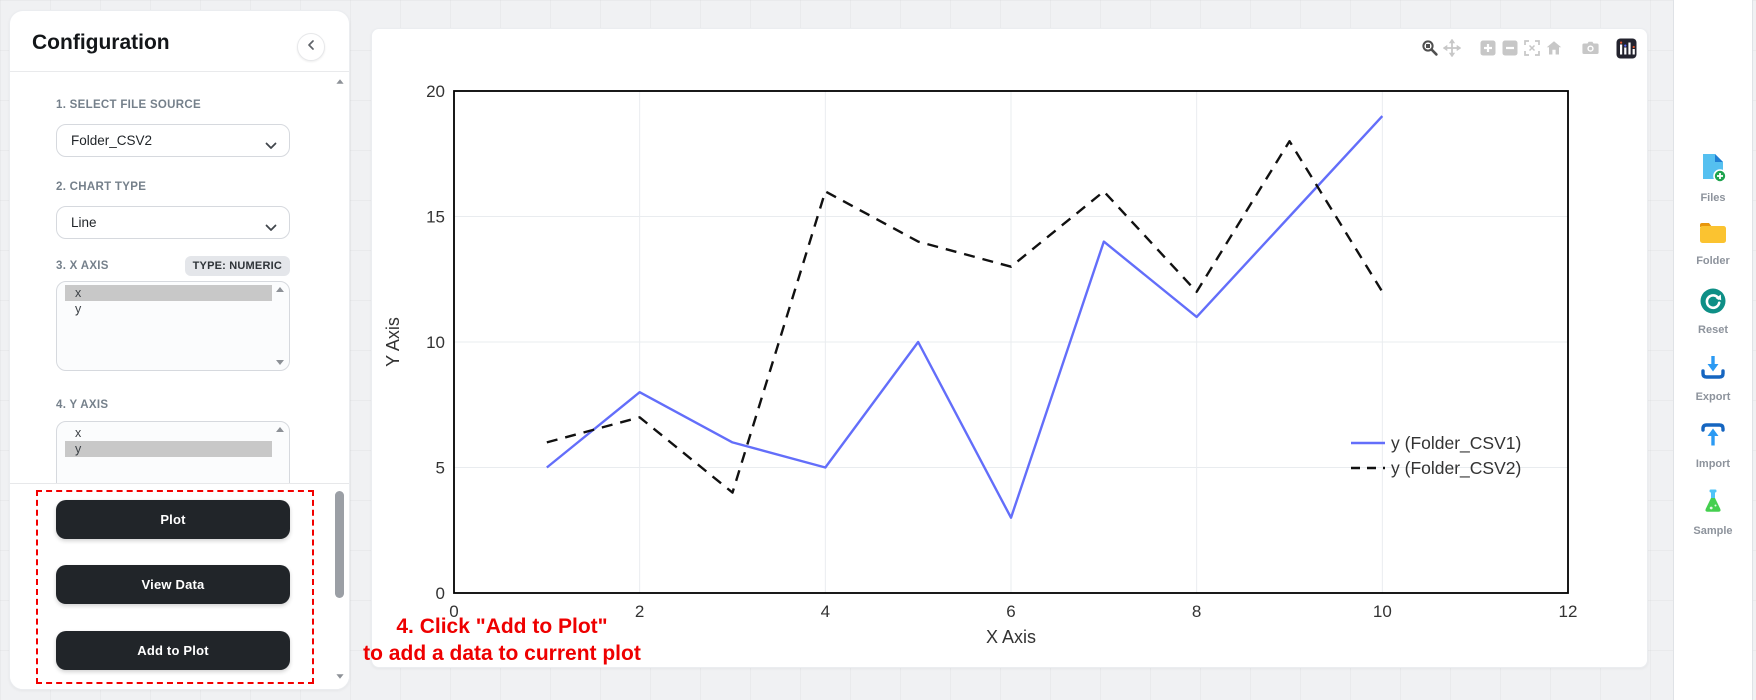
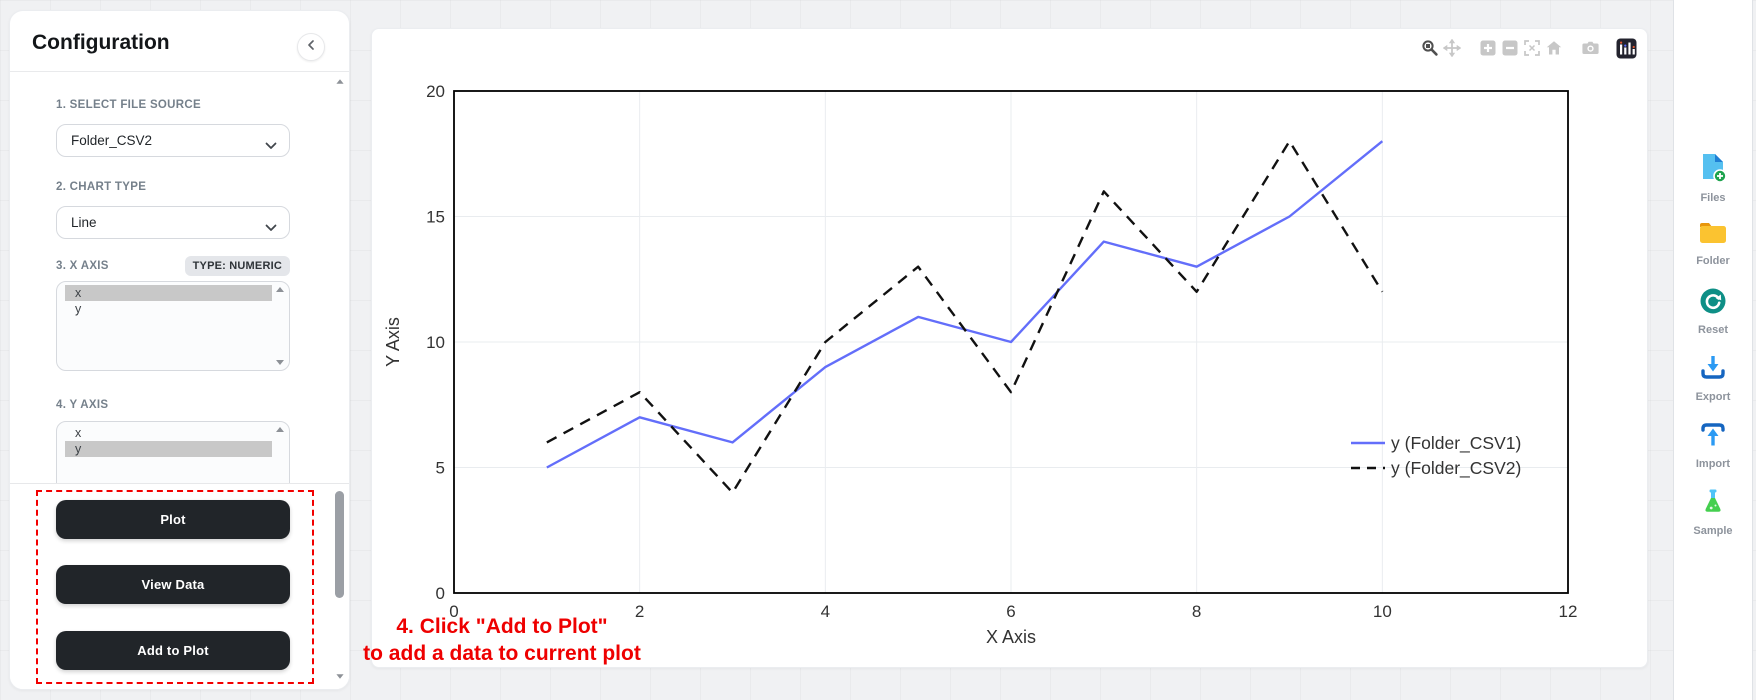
y (Folder_CSV1)/2: 8 -> 7
y (Folder_CSV2)/2: 7 -> 8
y (Folder_CSV1)/4: 5 -> 9
y (Folder_CSV2)/4: 16 -> 10
y (Folder_CSV1)/5: 10 -> 11
y (Folder_CSV2)/5: 14 -> 13
y (Folder_CSV1)/6: 3 -> 10
y (Folder_CSV2)/6: 13 -> 8
y (Folder_CSV1)/8: 11 -> 13
y (Folder_CSV1)/10: 19 -> 18
